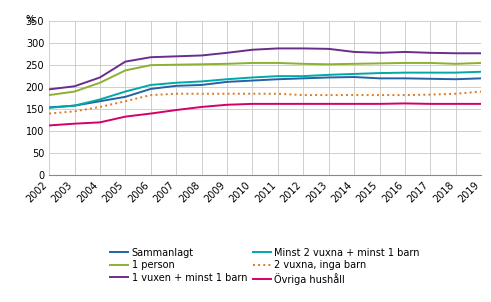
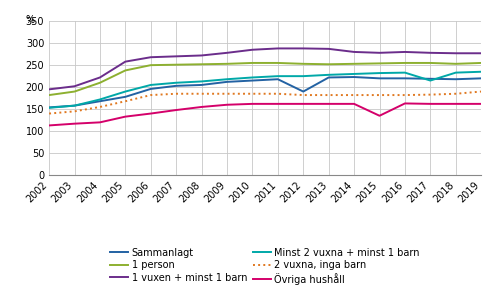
Sammanlagt/2012: 220 -> 190
Övriga hushåll/2015: 162 -> 135
Minst 2 vuxna + minst 1 barn/2017: 233 -> 215
